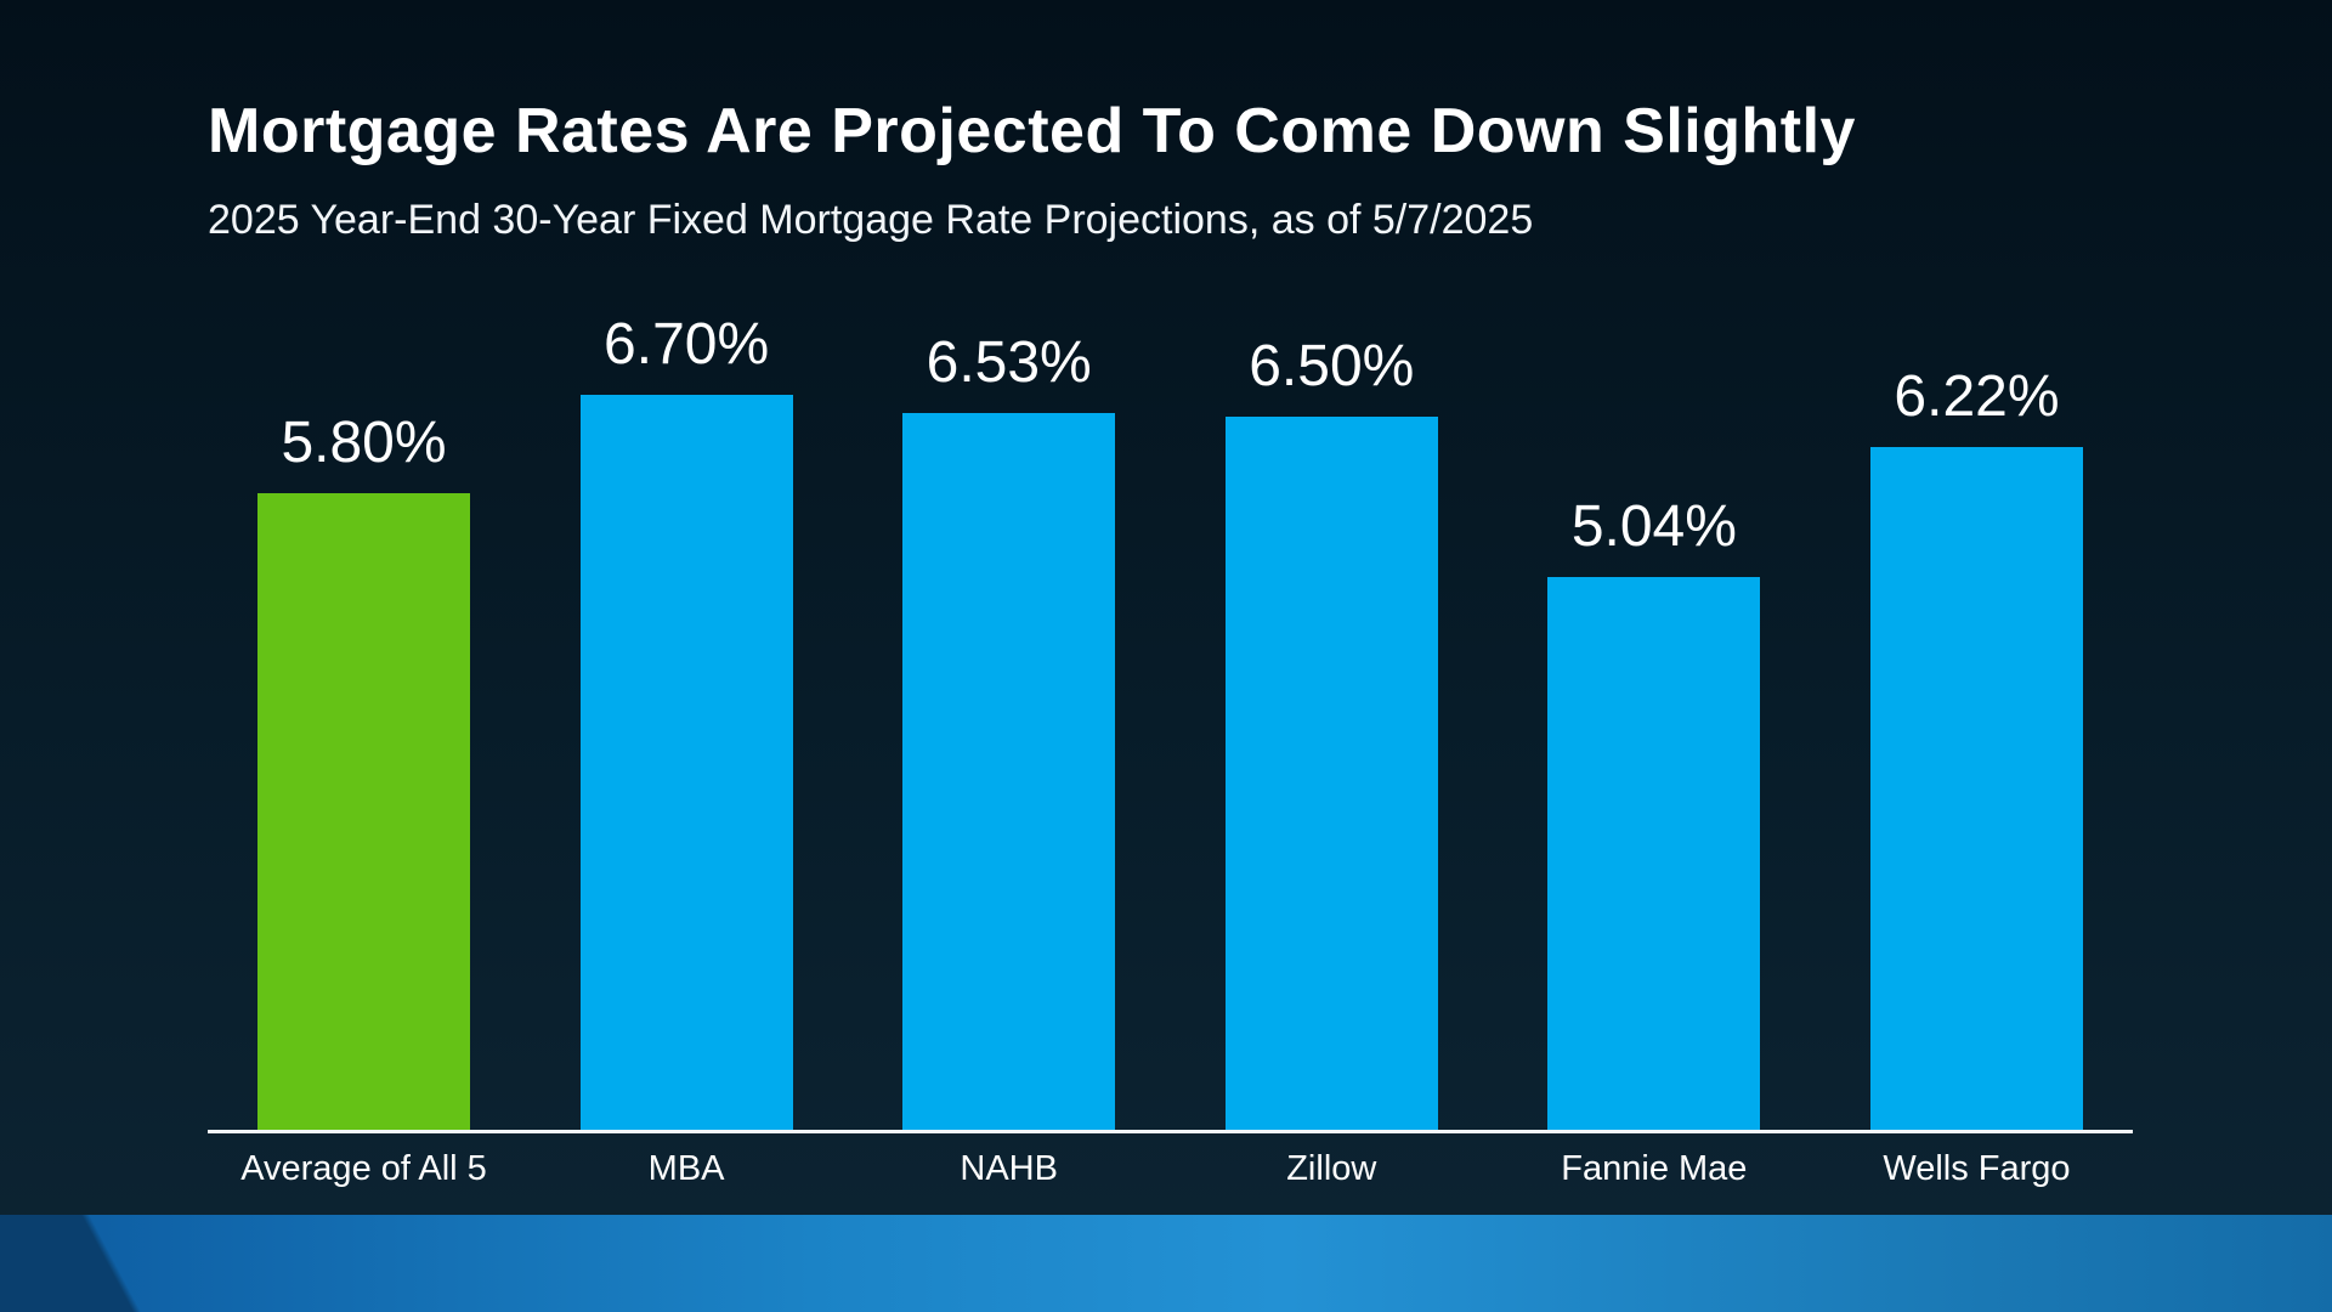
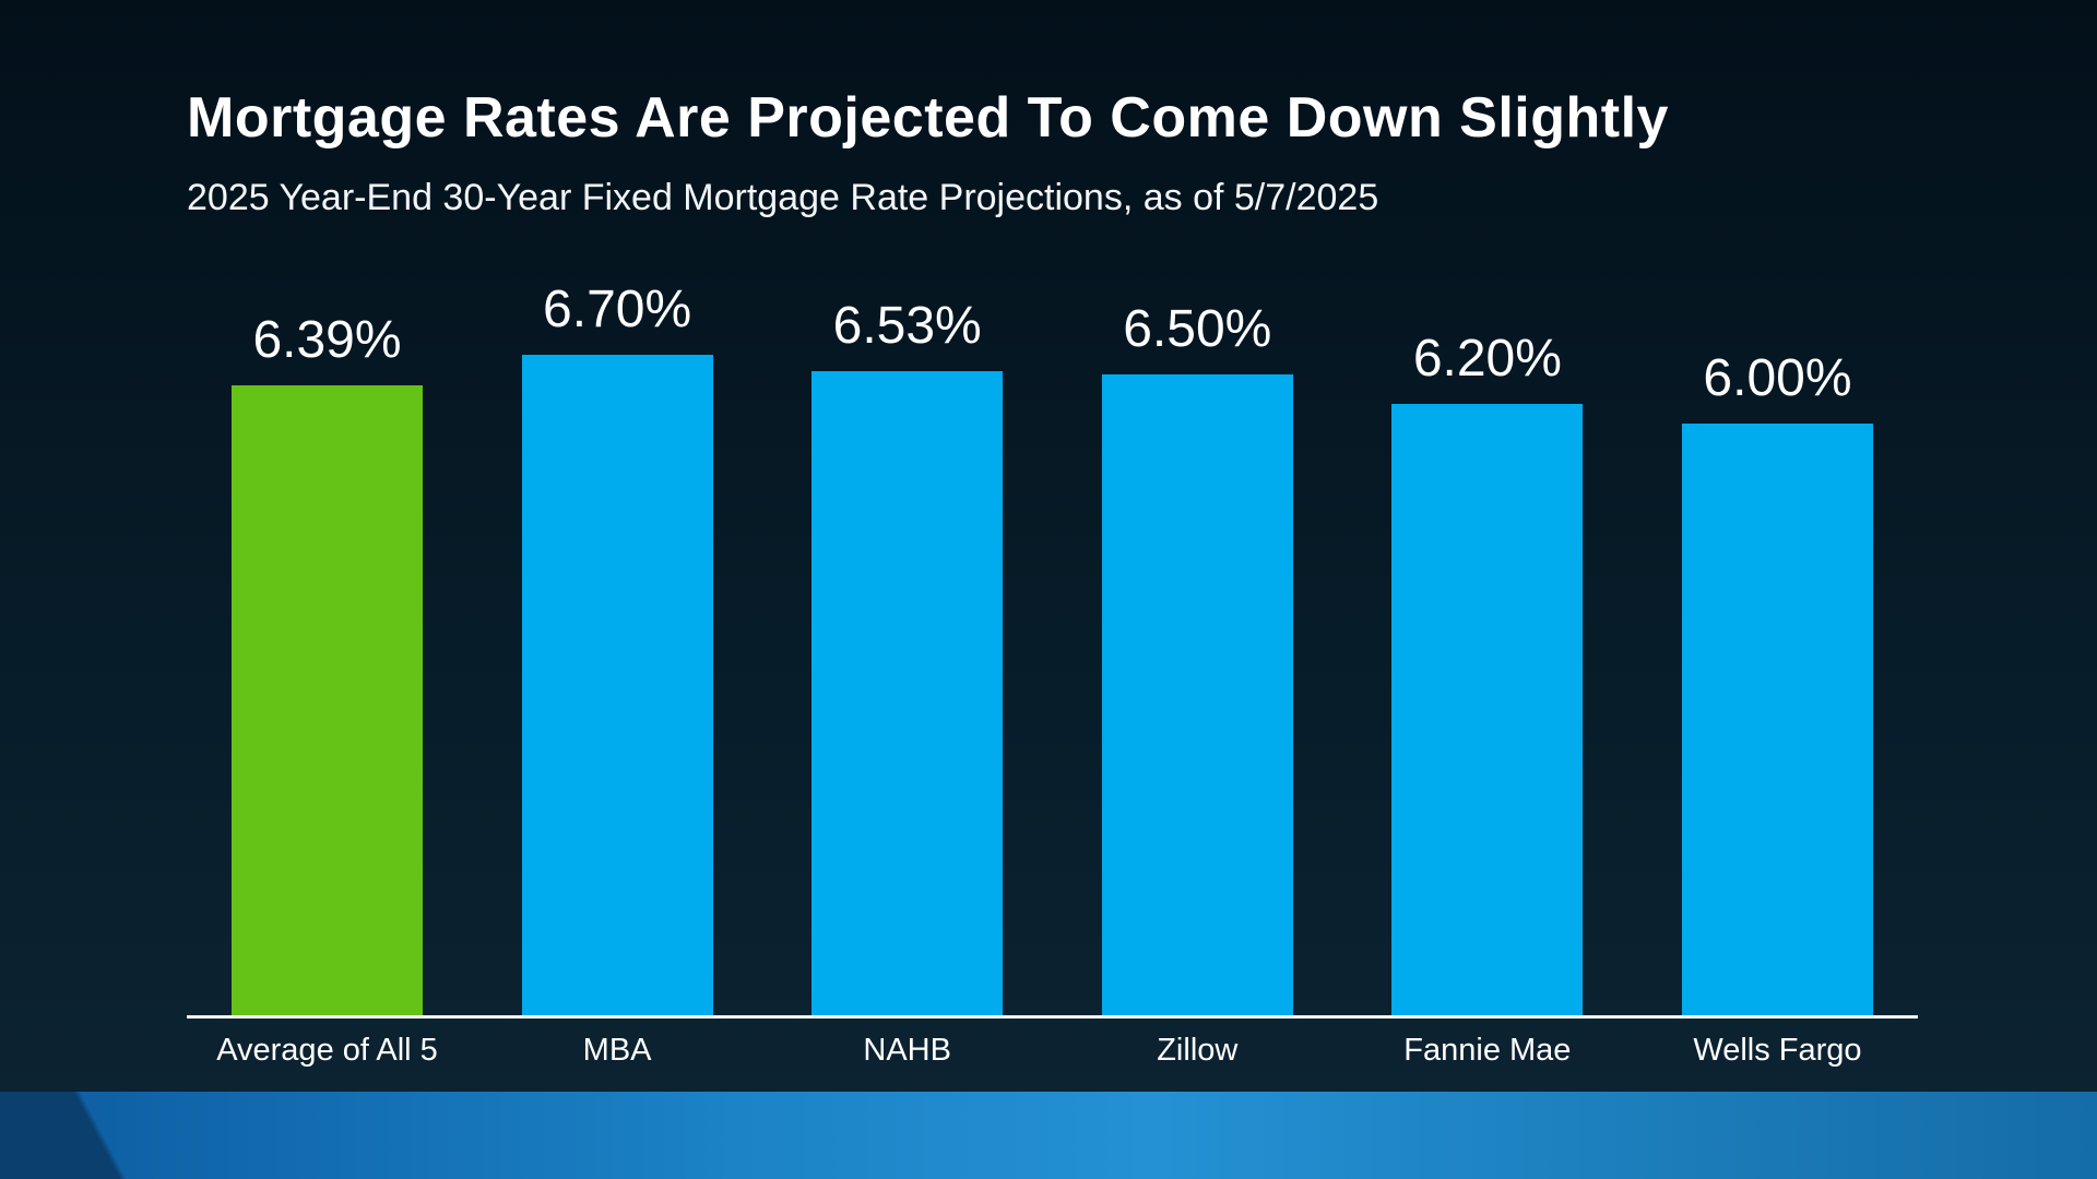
Average of All 5: 5.80% -> 6.39%
Fannie Mae: 5.04% -> 6.20%
Wells Fargo: 6.22% -> 6.00%
